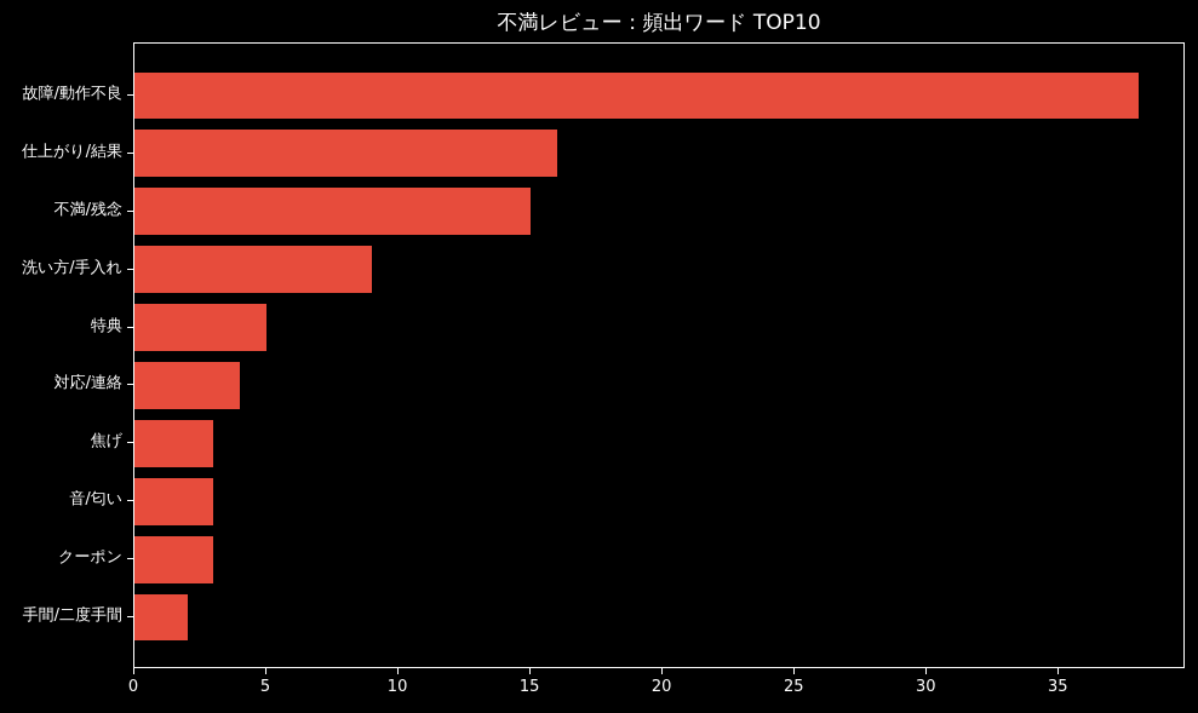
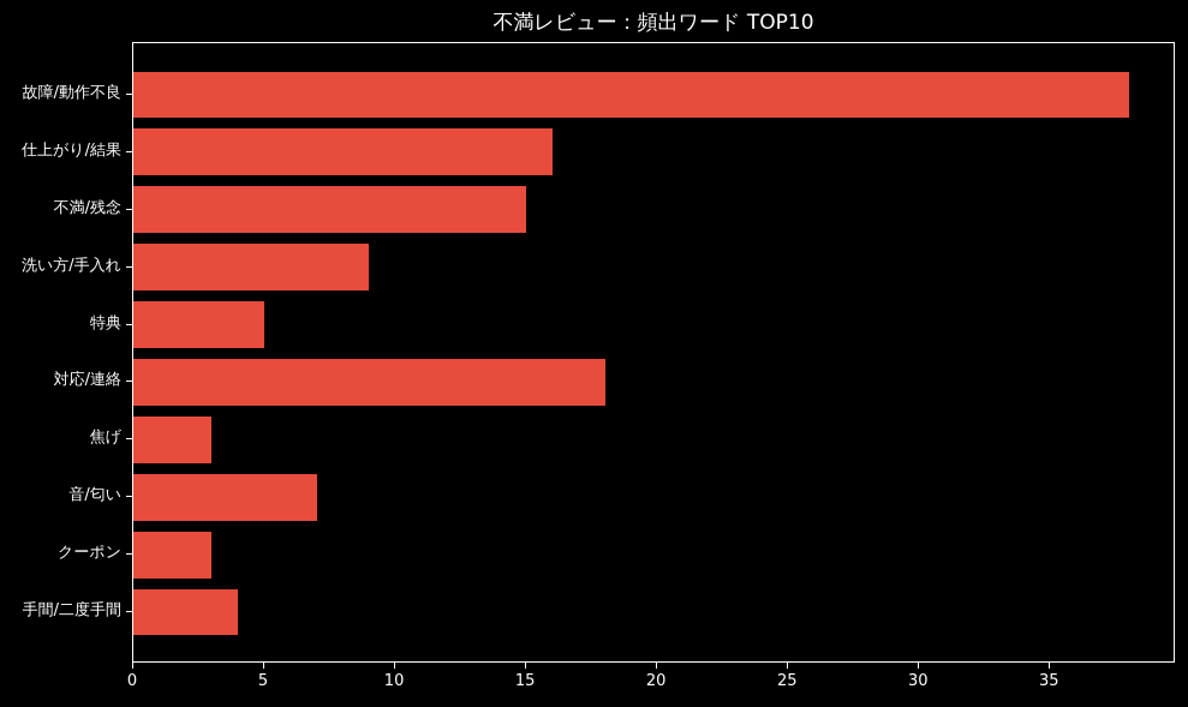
対応/連絡: 4 -> 18
音/匂い: 3 -> 7
手間/二度手間: 2 -> 4
